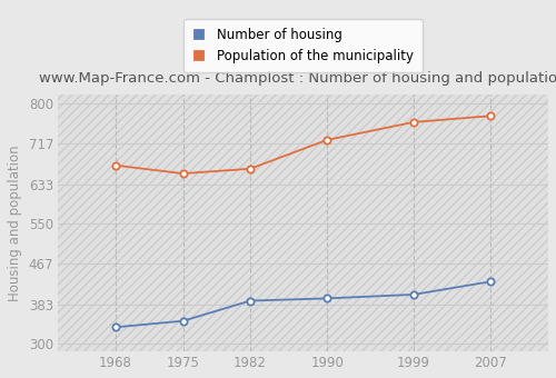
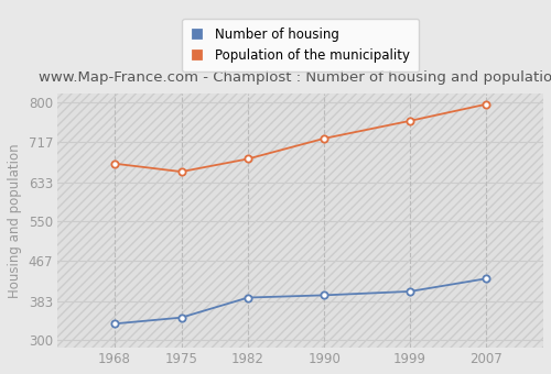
Population of the municipality/1982: 665 -> 682
Population of the municipality/2007: 775 -> 797
